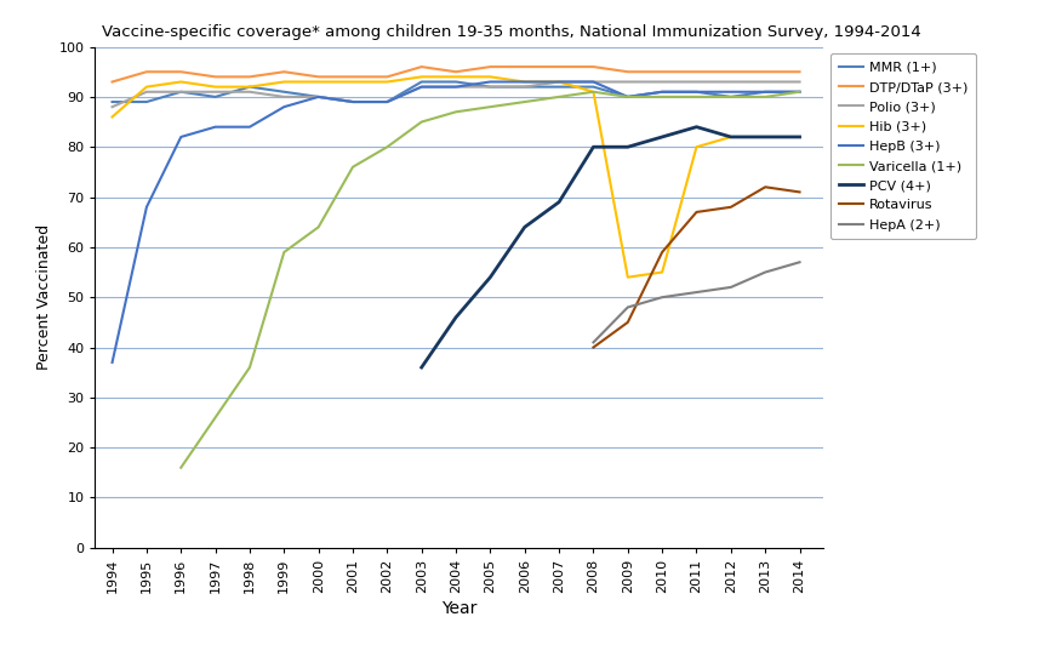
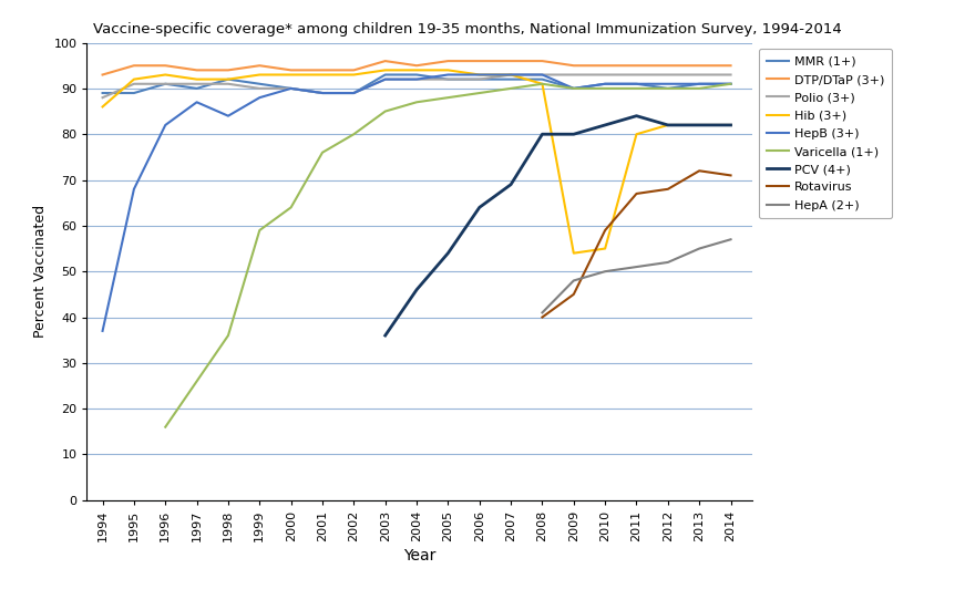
HepB (3+)/1997: 84 -> 87
